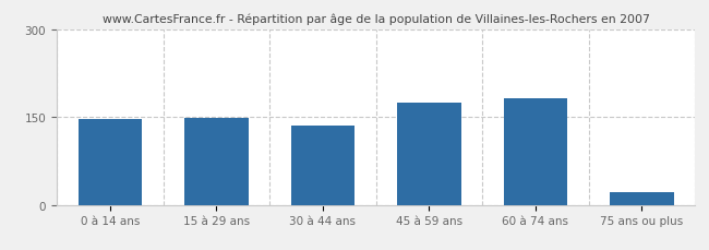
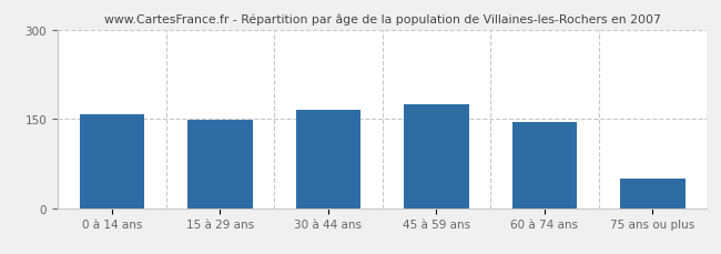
0 à 14 ans: 146 -> 158
30 à 44 ans: 136 -> 165
60 à 74 ans: 182 -> 144
75 ans ou plus: 22 -> 50
